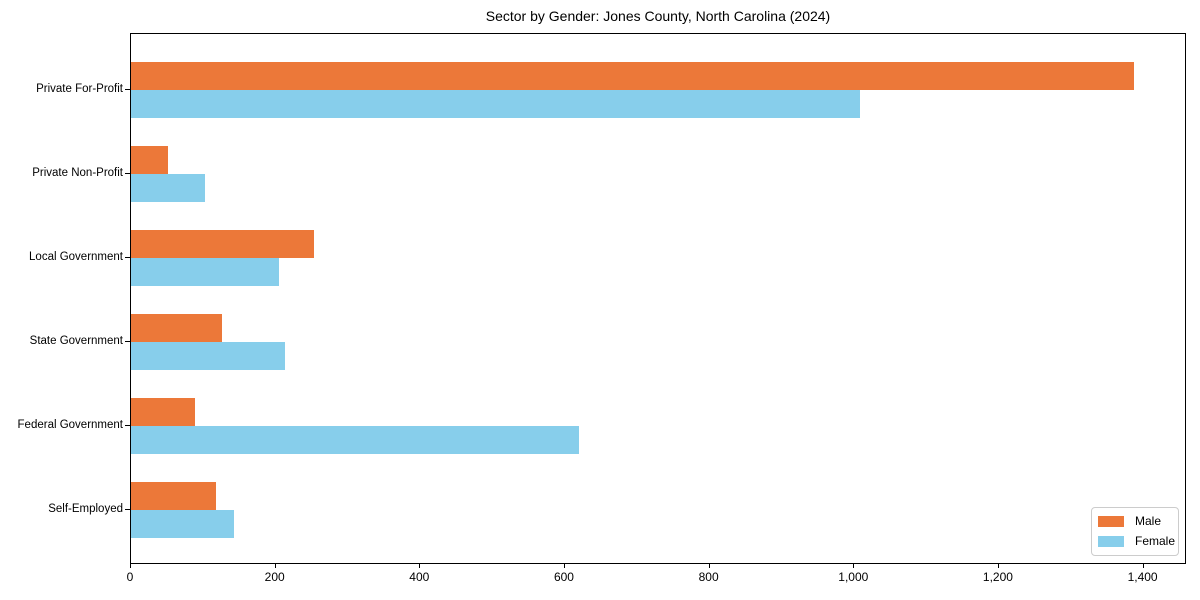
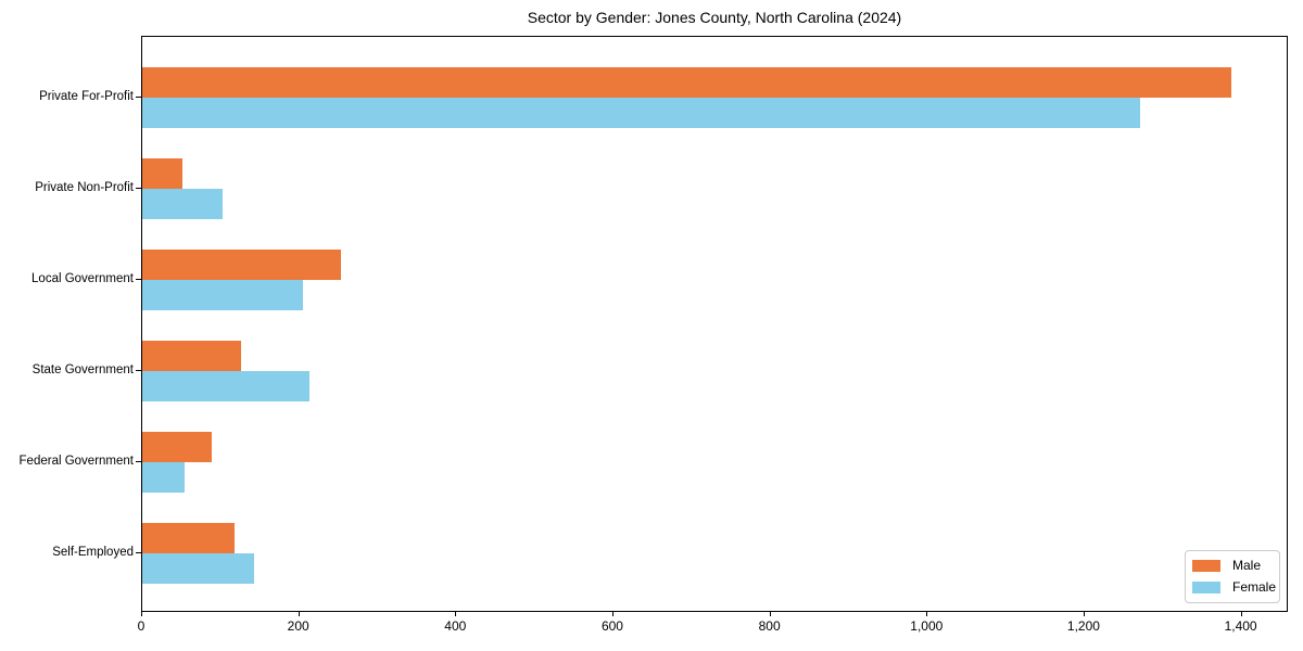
Female/Private For-Profit: 1010 -> 1270
Female/Federal Government: 620 -> 50
